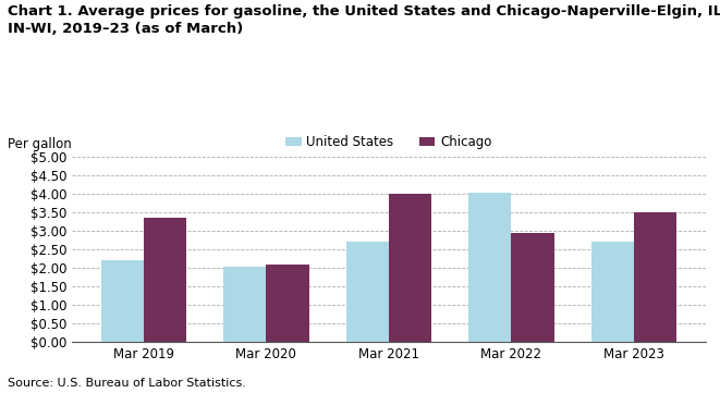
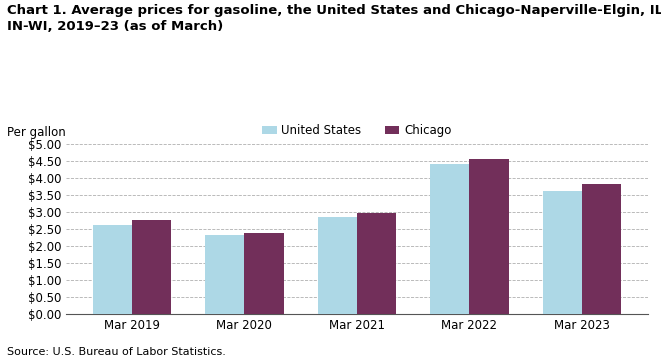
United States/Mar 2019: $2.20 -> $2.62
Chicago/Mar 2019: $3.35 -> $2.77
United States/Mar 2020: $2.05 -> $2.34
Chicago/Mar 2020: $2.10 -> $2.38
United States/Mar 2021: $2.70 -> $2.87
Chicago/Mar 2021: $4.00 -> $2.97
United States/Mar 2022: $4.05 -> $4.43
Chicago/Mar 2022: $2.95 -> $4.56
United States/Mar 2023: $2.70 -> $3.63
Chicago/Mar 2023: $3.50 -> $3.82
